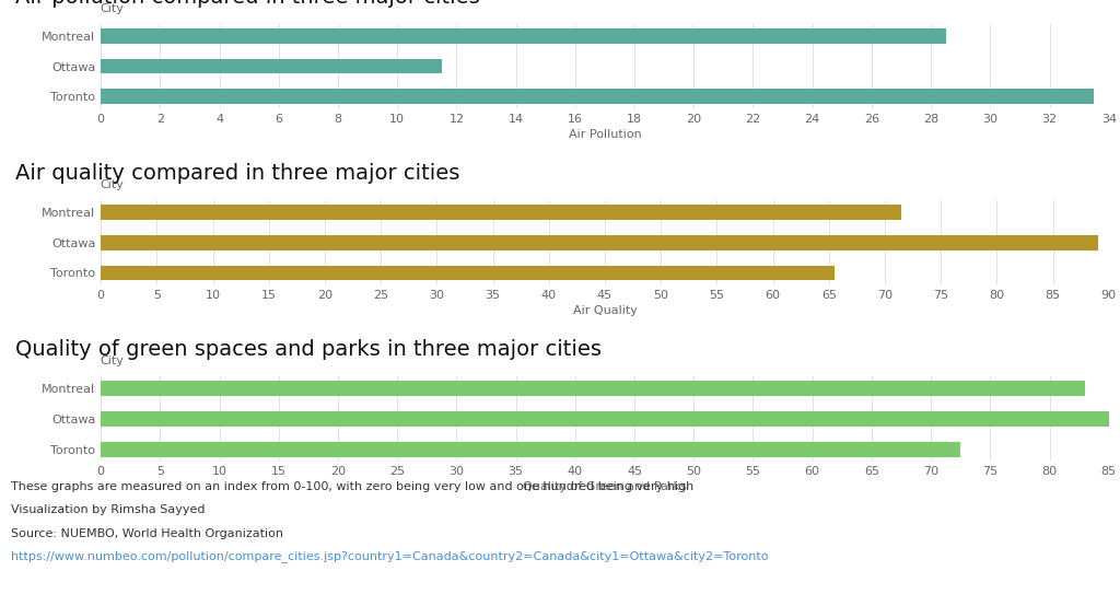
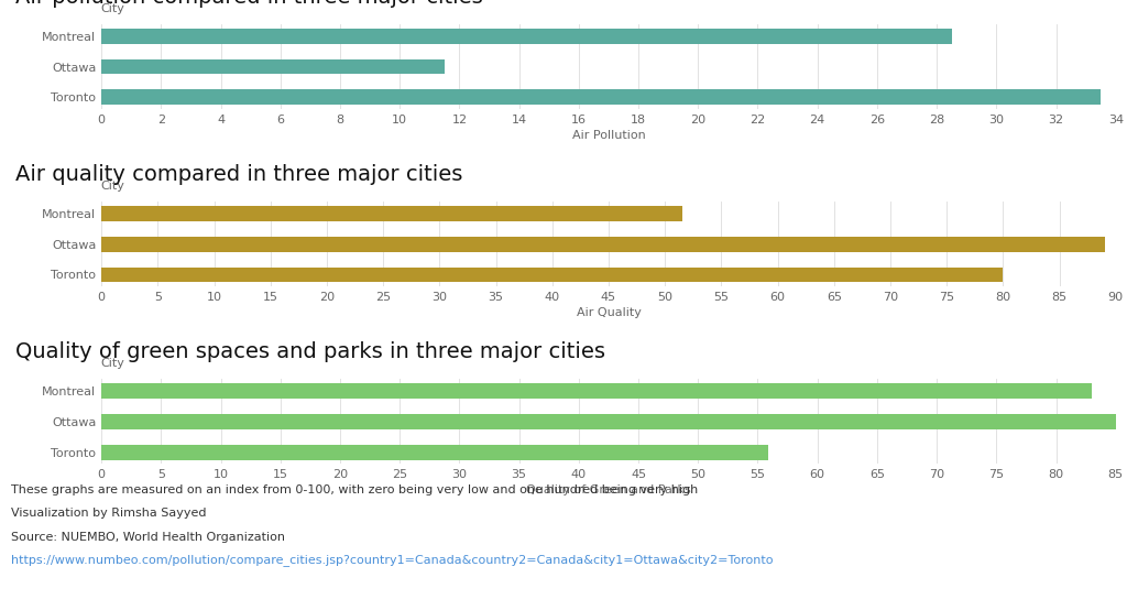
Air quality compared in three major cities/Montreal: 71.5 -> 51.5
Air quality compared in three major cities/Toronto: 65.5 -> 80.0
Quality of green spaces and parks in three major cities/Toronto: 72.5 -> 55.9
